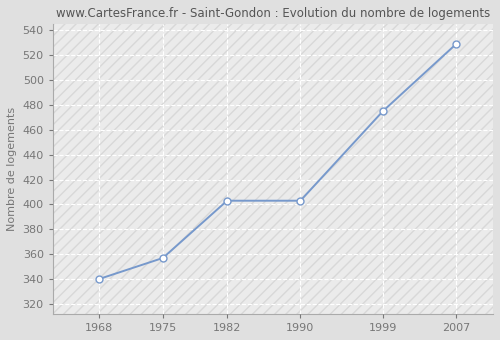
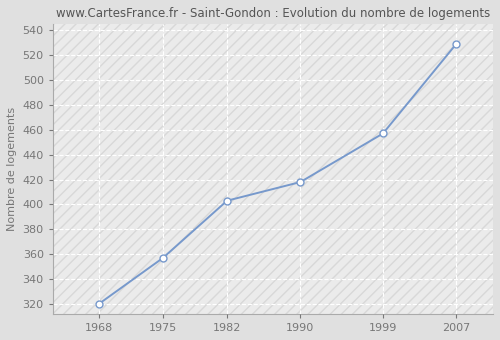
1968: 340 -> 320
1990: 403 -> 418
1999: 475 -> 457
